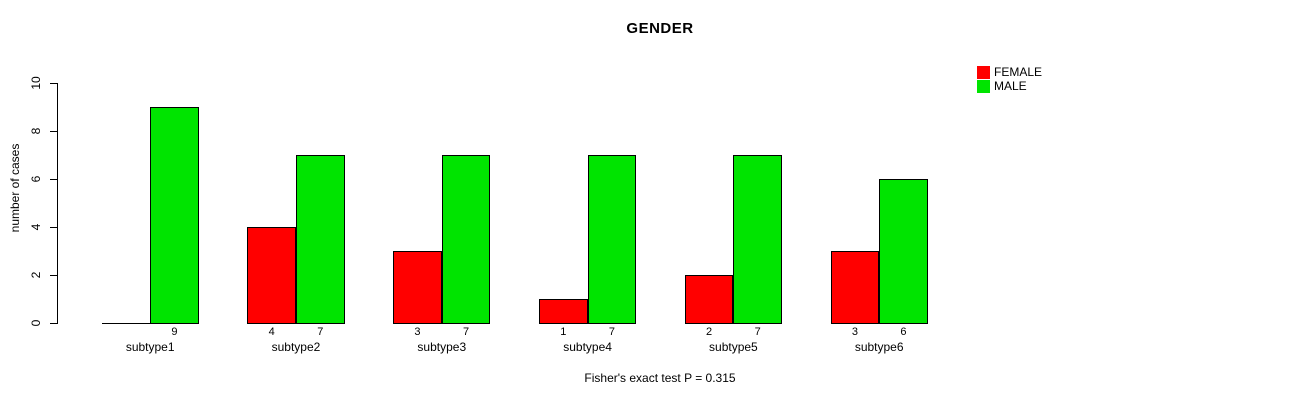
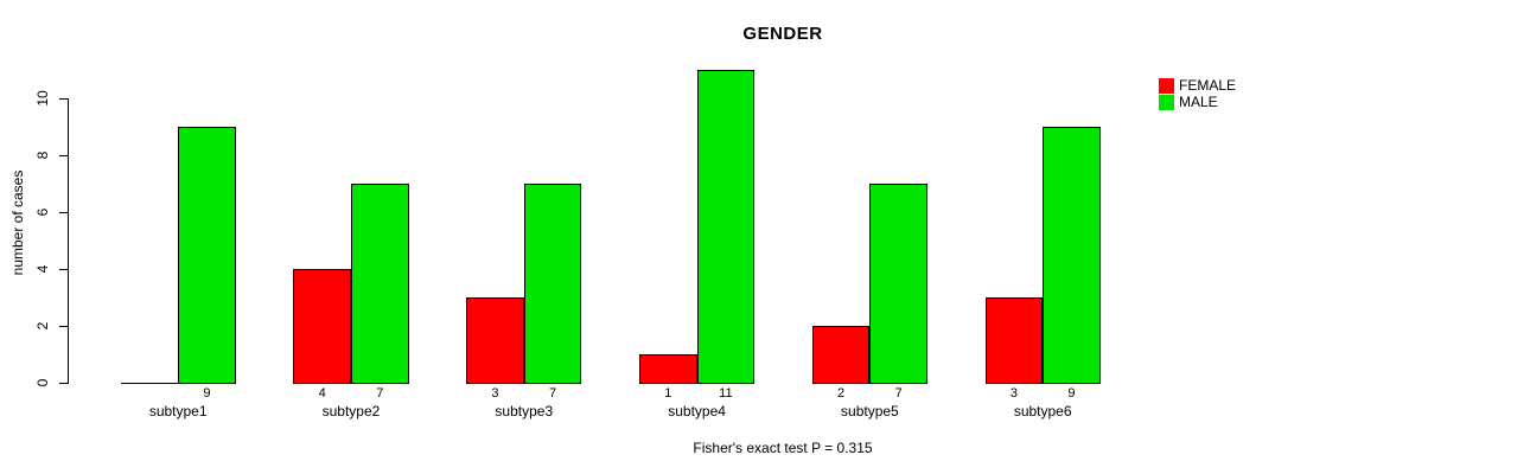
MALE/subtype4: 7 -> 11
MALE/subtype6: 6 -> 9
